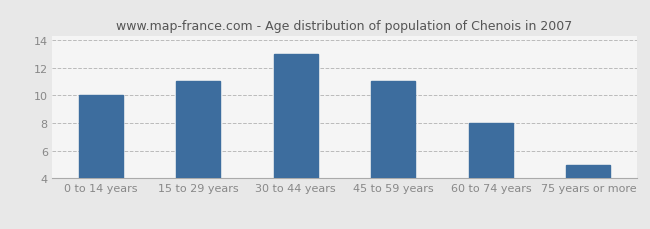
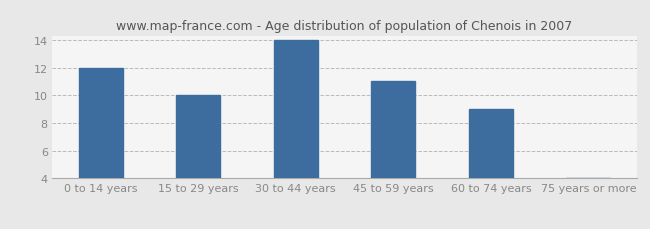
0 to 14 years: 10 -> 12
15 to 29 years: 11 -> 10
30 to 44 years: 13 -> 14
60 to 74 years: 8 -> 9
75 years or more: 5 -> 4
